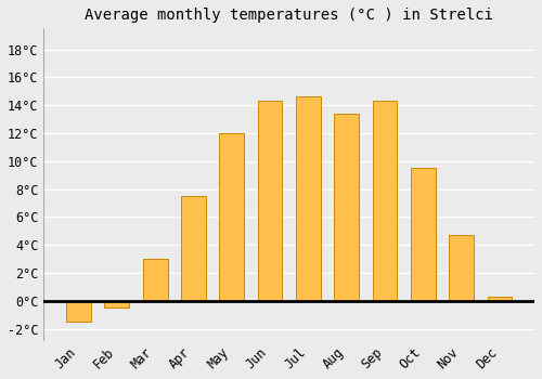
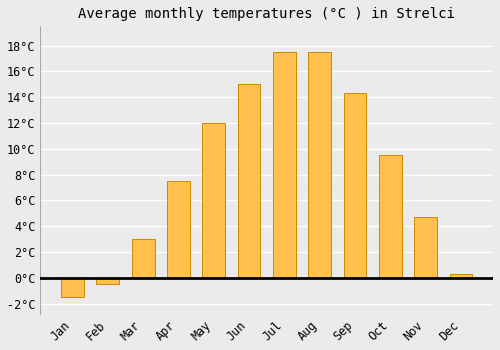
Jun: 14.3°C -> 15.0°C
Jul: 14.6°C -> 17.5°C
Aug: 13.4°C -> 17.5°C
